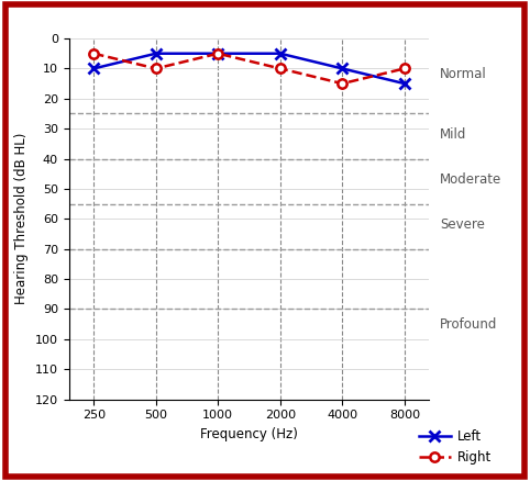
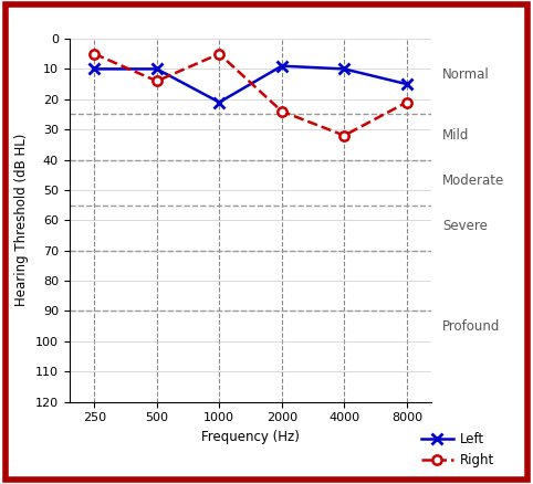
Left/500: 5 -> 10
Right/500: 10 -> 14
Left/1000: 5 -> 21
Left/2000: 5 -> 9
Right/2000: 10 -> 24
Right/4000: 15 -> 32
Right/8000: 10 -> 21
